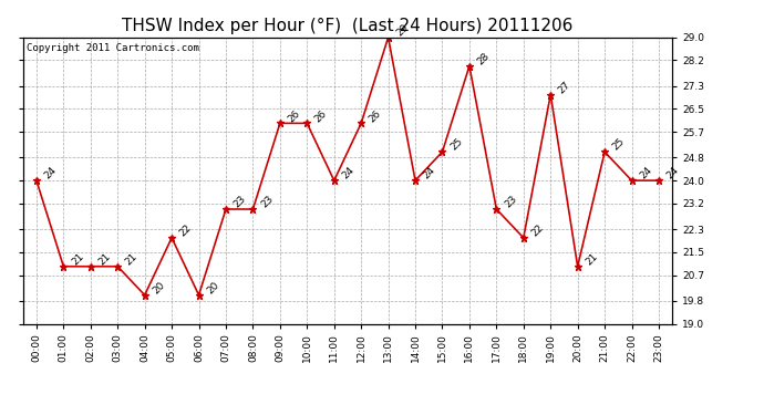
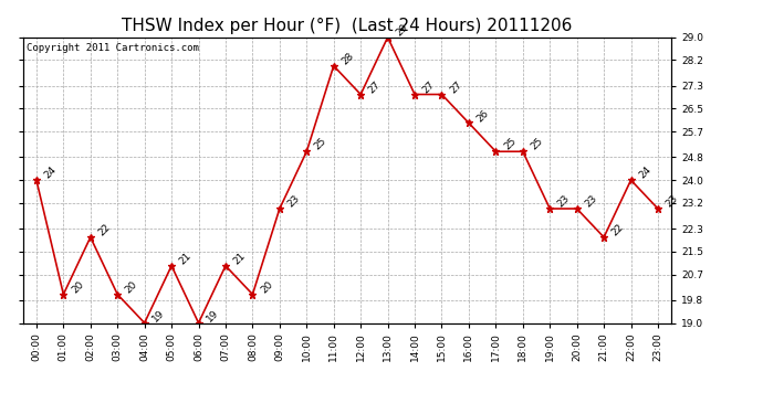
01:00: 21 -> 20
02:00: 21 -> 22
03:00: 21 -> 20
04:00: 20 -> 19
05:00: 22 -> 21
06:00: 20 -> 19
07:00: 23 -> 21
08:00: 23 -> 20
09:00: 26 -> 23
10:00: 26 -> 25
11:00: 24 -> 28
12:00: 26 -> 27
14:00: 24 -> 27
15:00: 25 -> 27
16:00: 28 -> 26
17:00: 23 -> 25
18:00: 22 -> 25
19:00: 27 -> 23
20:00: 21 -> 23
21:00: 25 -> 22
23:00: 24 -> 23
